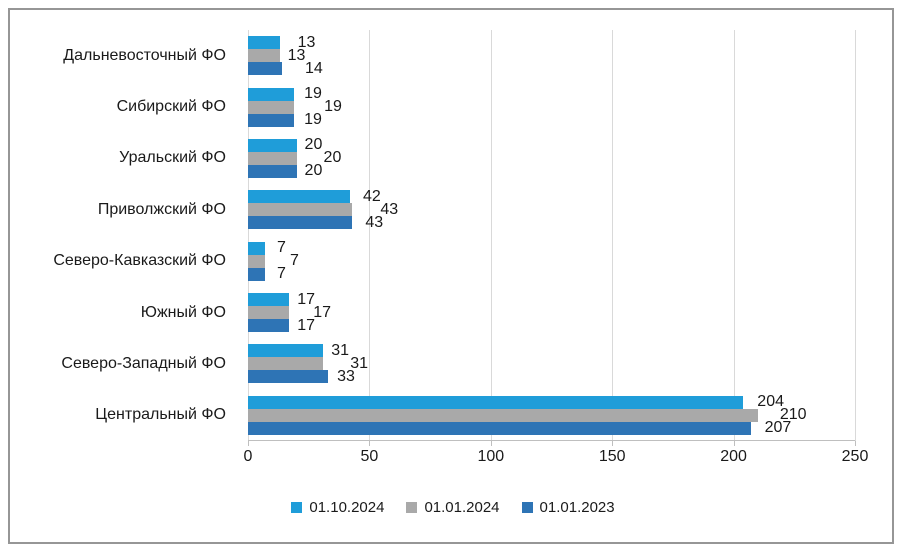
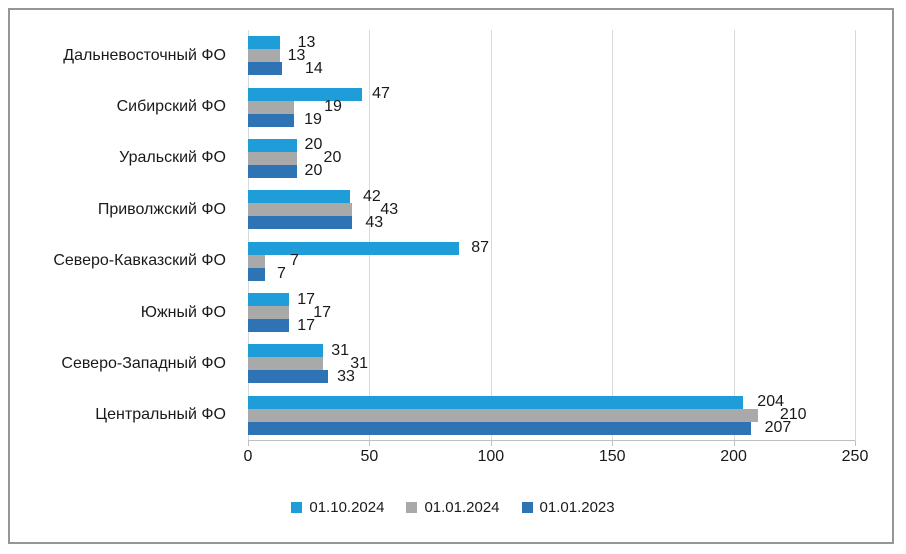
01.10.2024/Сибирский ФО: 19 -> 47
01.10.2024/Северо-Кавказский ФО: 7 -> 87
